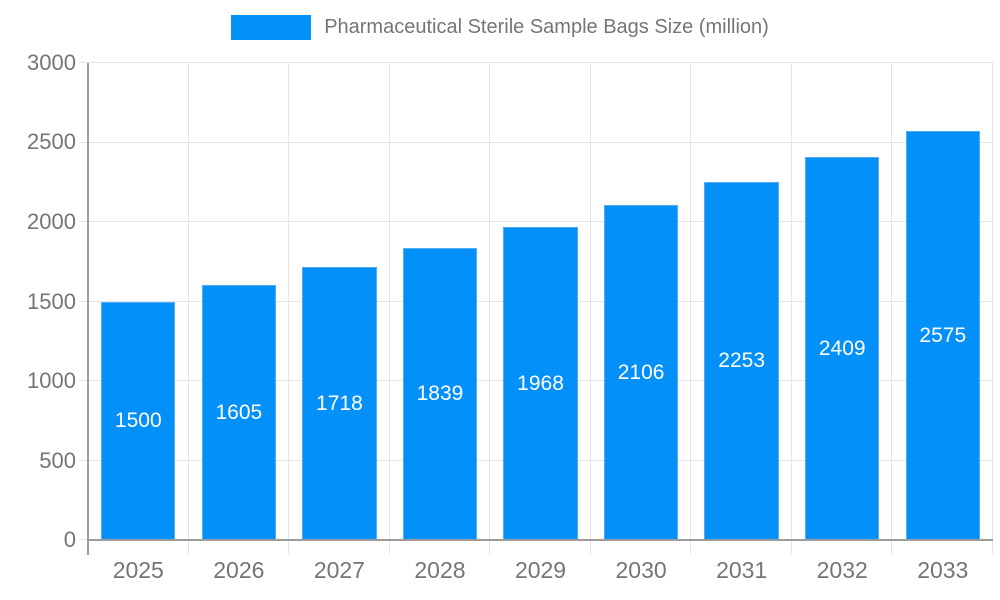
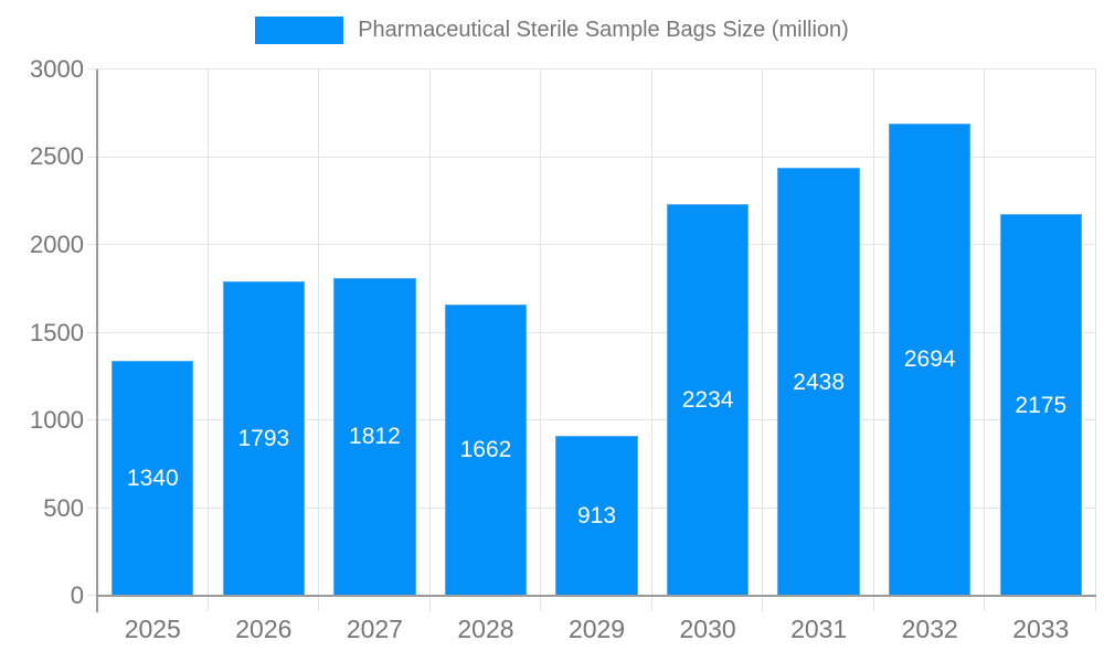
2025: 1500 -> 1340
2026: 1605 -> 1793
2027: 1718 -> 1812
2028: 1839 -> 1662
2029: 1968 -> 913
2030: 2106 -> 2234
2031: 2253 -> 2438
2032: 2409 -> 2694
2033: 2575 -> 2175
